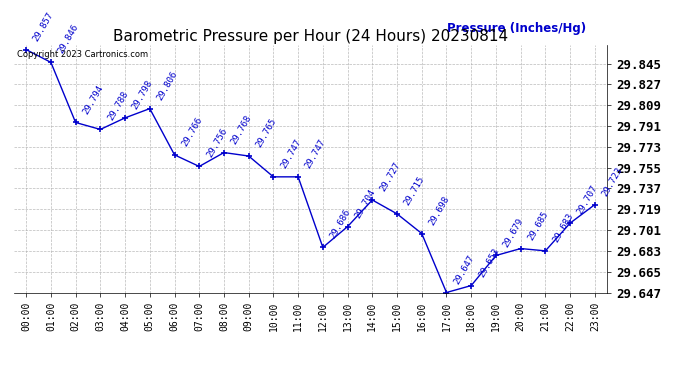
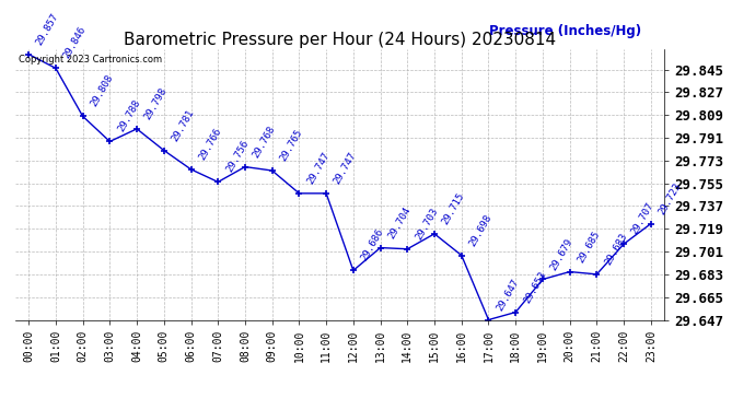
02:00: 29.794 -> 29.808
05:00: 29.806 -> 29.781
14:00: 29.727 -> 29.703
